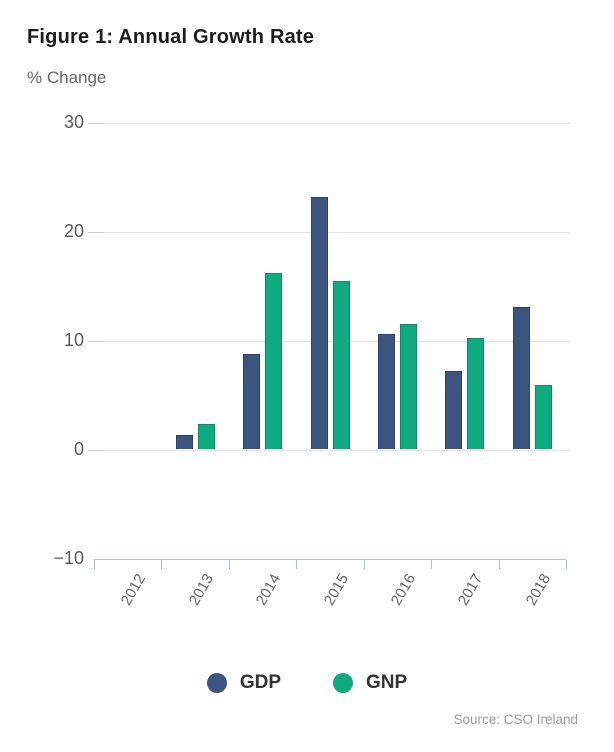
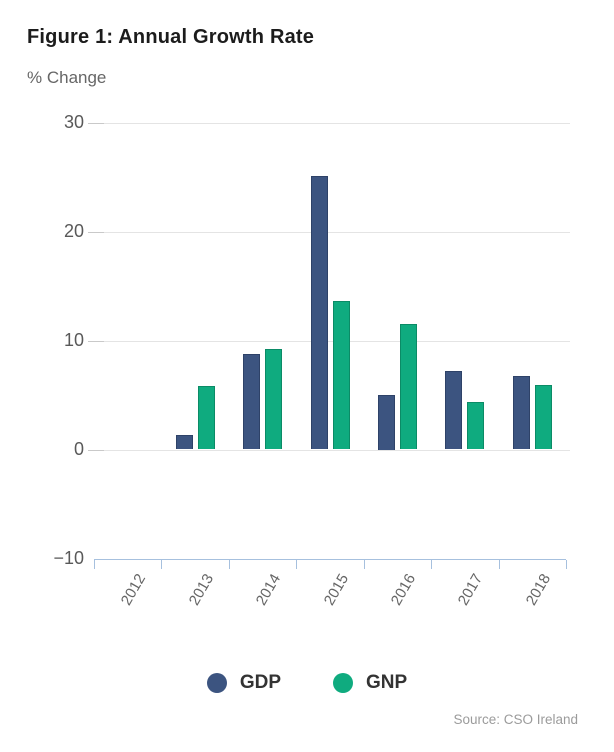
GNP/2013: 2.3 -> 5.8
GNP/2014: 16.2 -> 9.2
GDP/2015: 23.2 -> 25.1
GNP/2015: 15.5 -> 13.6
GDP/2016: 10.6 -> 5.0
GNP/2017: 10.2 -> 4.4
GDP/2018: 13.1 -> 6.7
